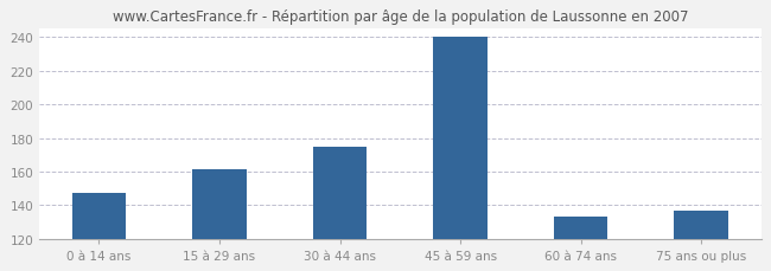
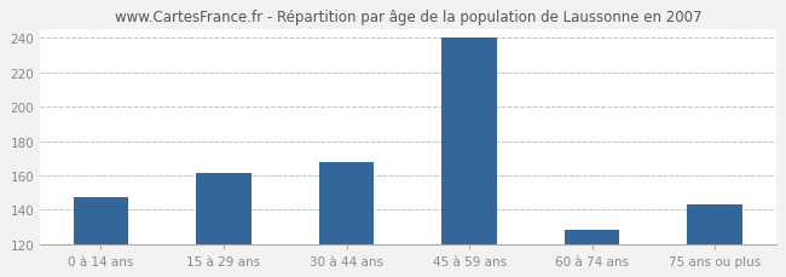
30 à 44 ans: 175 -> 168
60 à 74 ans: 133 -> 128
75 ans ou plus: 137 -> 143
